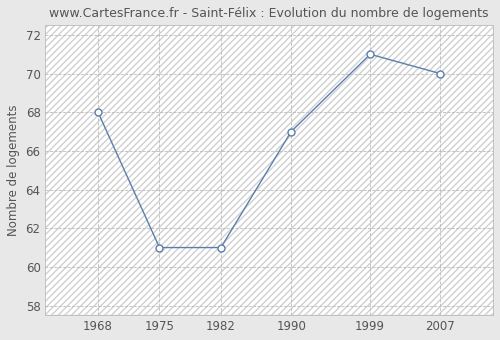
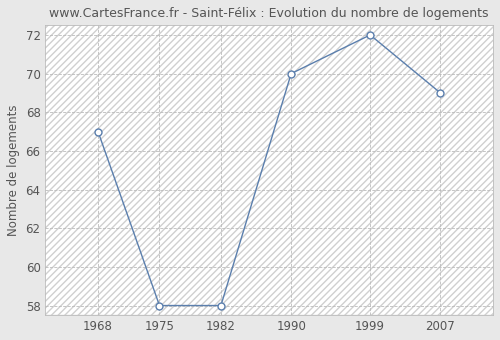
1968: 68 -> 67
1975: 61 -> 58
1982: 61 -> 58
1990: 67 -> 70
1999: 71 -> 72
2007: 70 -> 69
